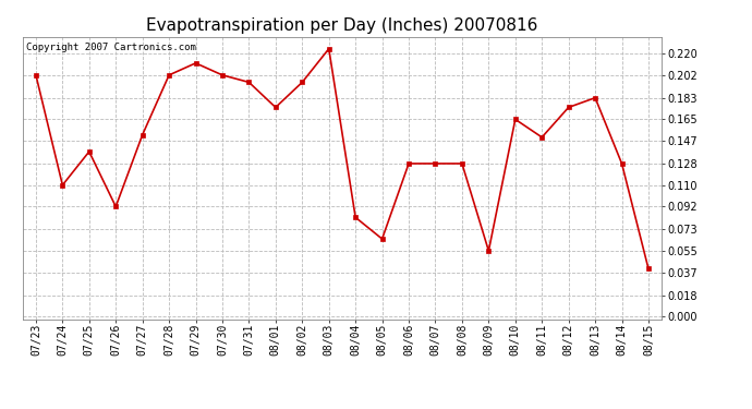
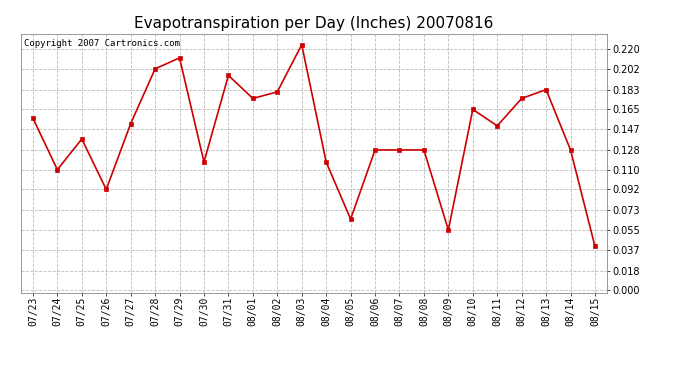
07/23: 0.202 -> 0.157
07/30: 0.202 -> 0.117
08/02: 0.196 -> 0.181
08/04: 0.083 -> 0.117
